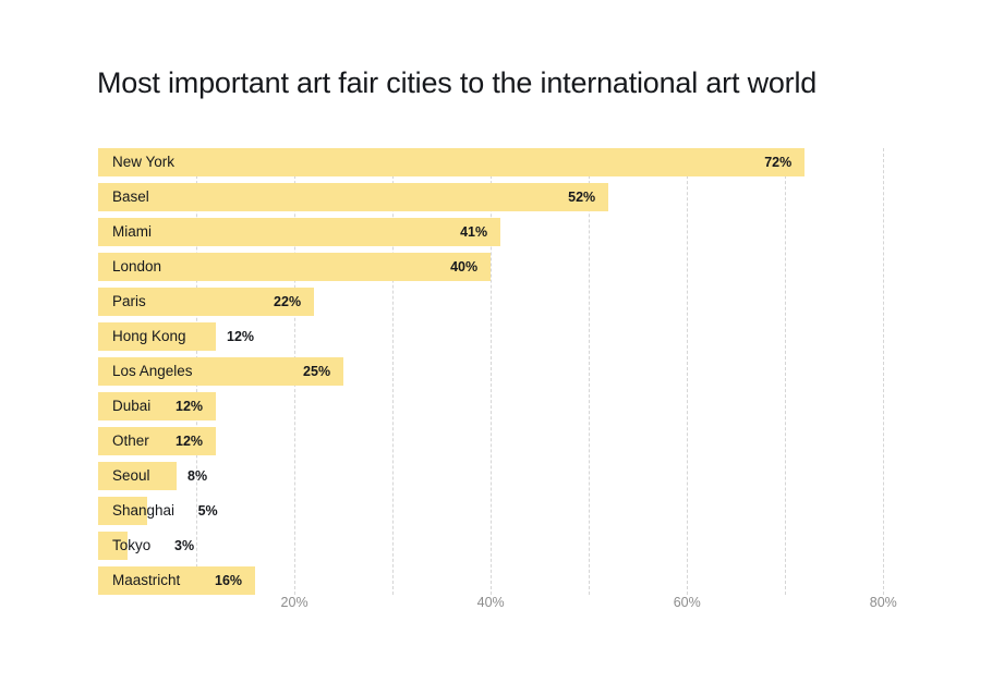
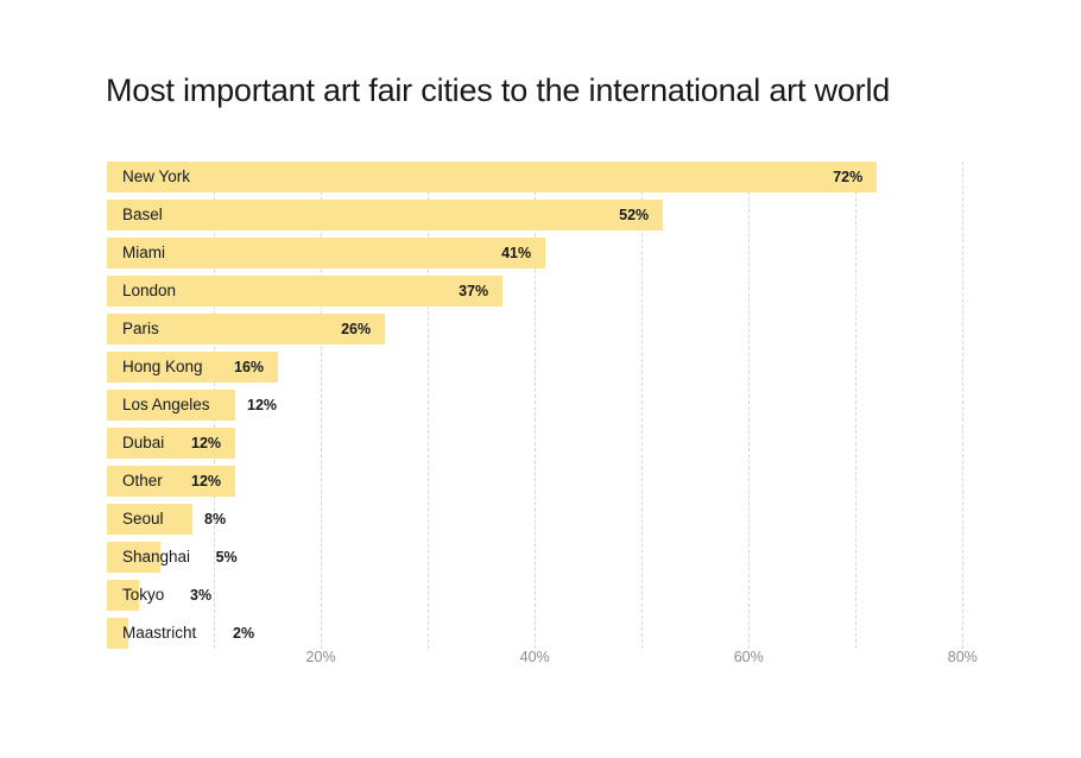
London: 40% -> 37%
Paris: 22% -> 26%
Hong Kong: 12% -> 16%
Los Angeles: 25% -> 12%
Maastricht: 16% -> 2%
